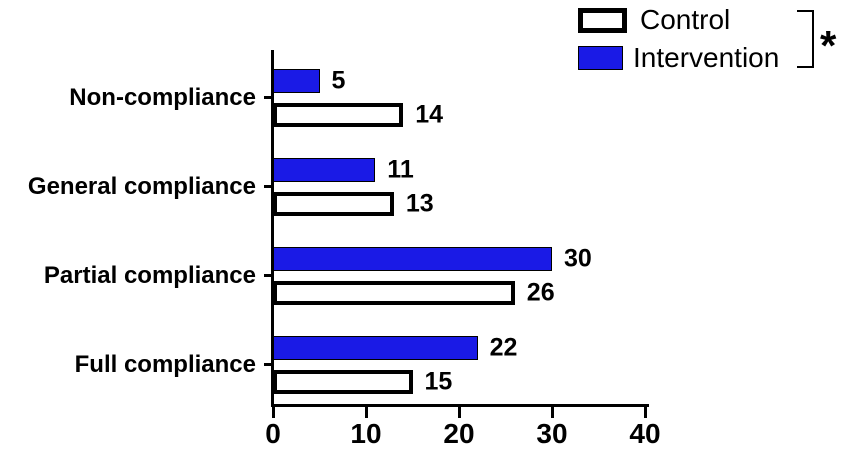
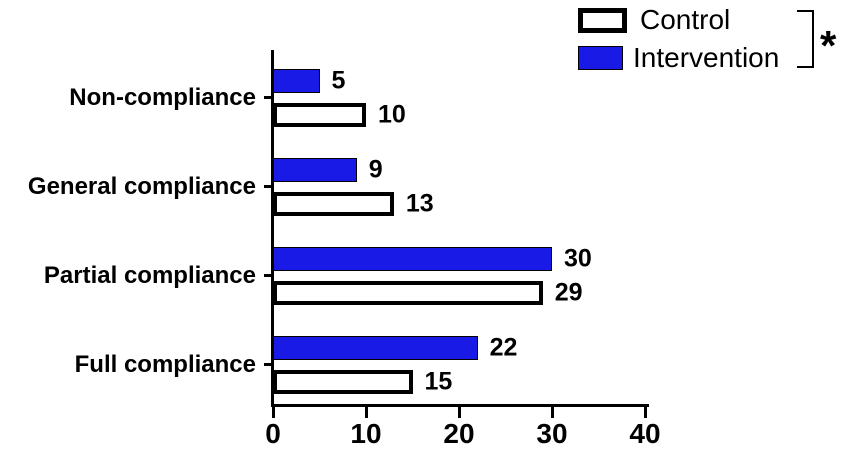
Control/Non-compliance: 14 -> 10
Intervention/General compliance: 11 -> 9
Control/Partial compliance: 26 -> 29
